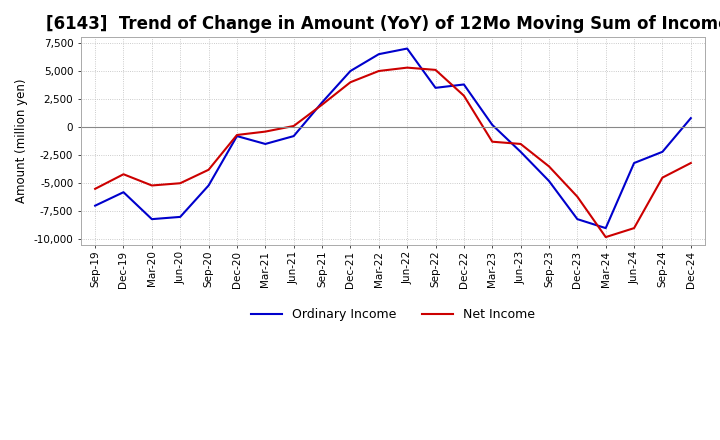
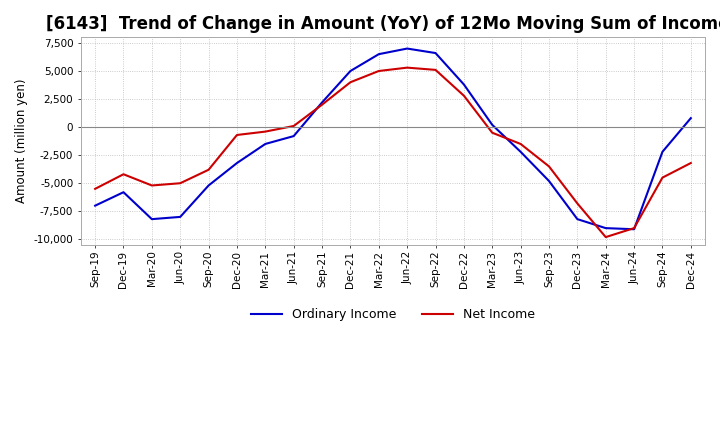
Ordinary Income/Dec-20: -800 -> -3,200
Ordinary Income/Sep-22: 3,500 -> 6,600
Net Income/Mar-23: -1,300 -> -500
Net Income/Dec-23: -6,200 -> -6,800
Ordinary Income/Jun-24: -3,200 -> -9,100
